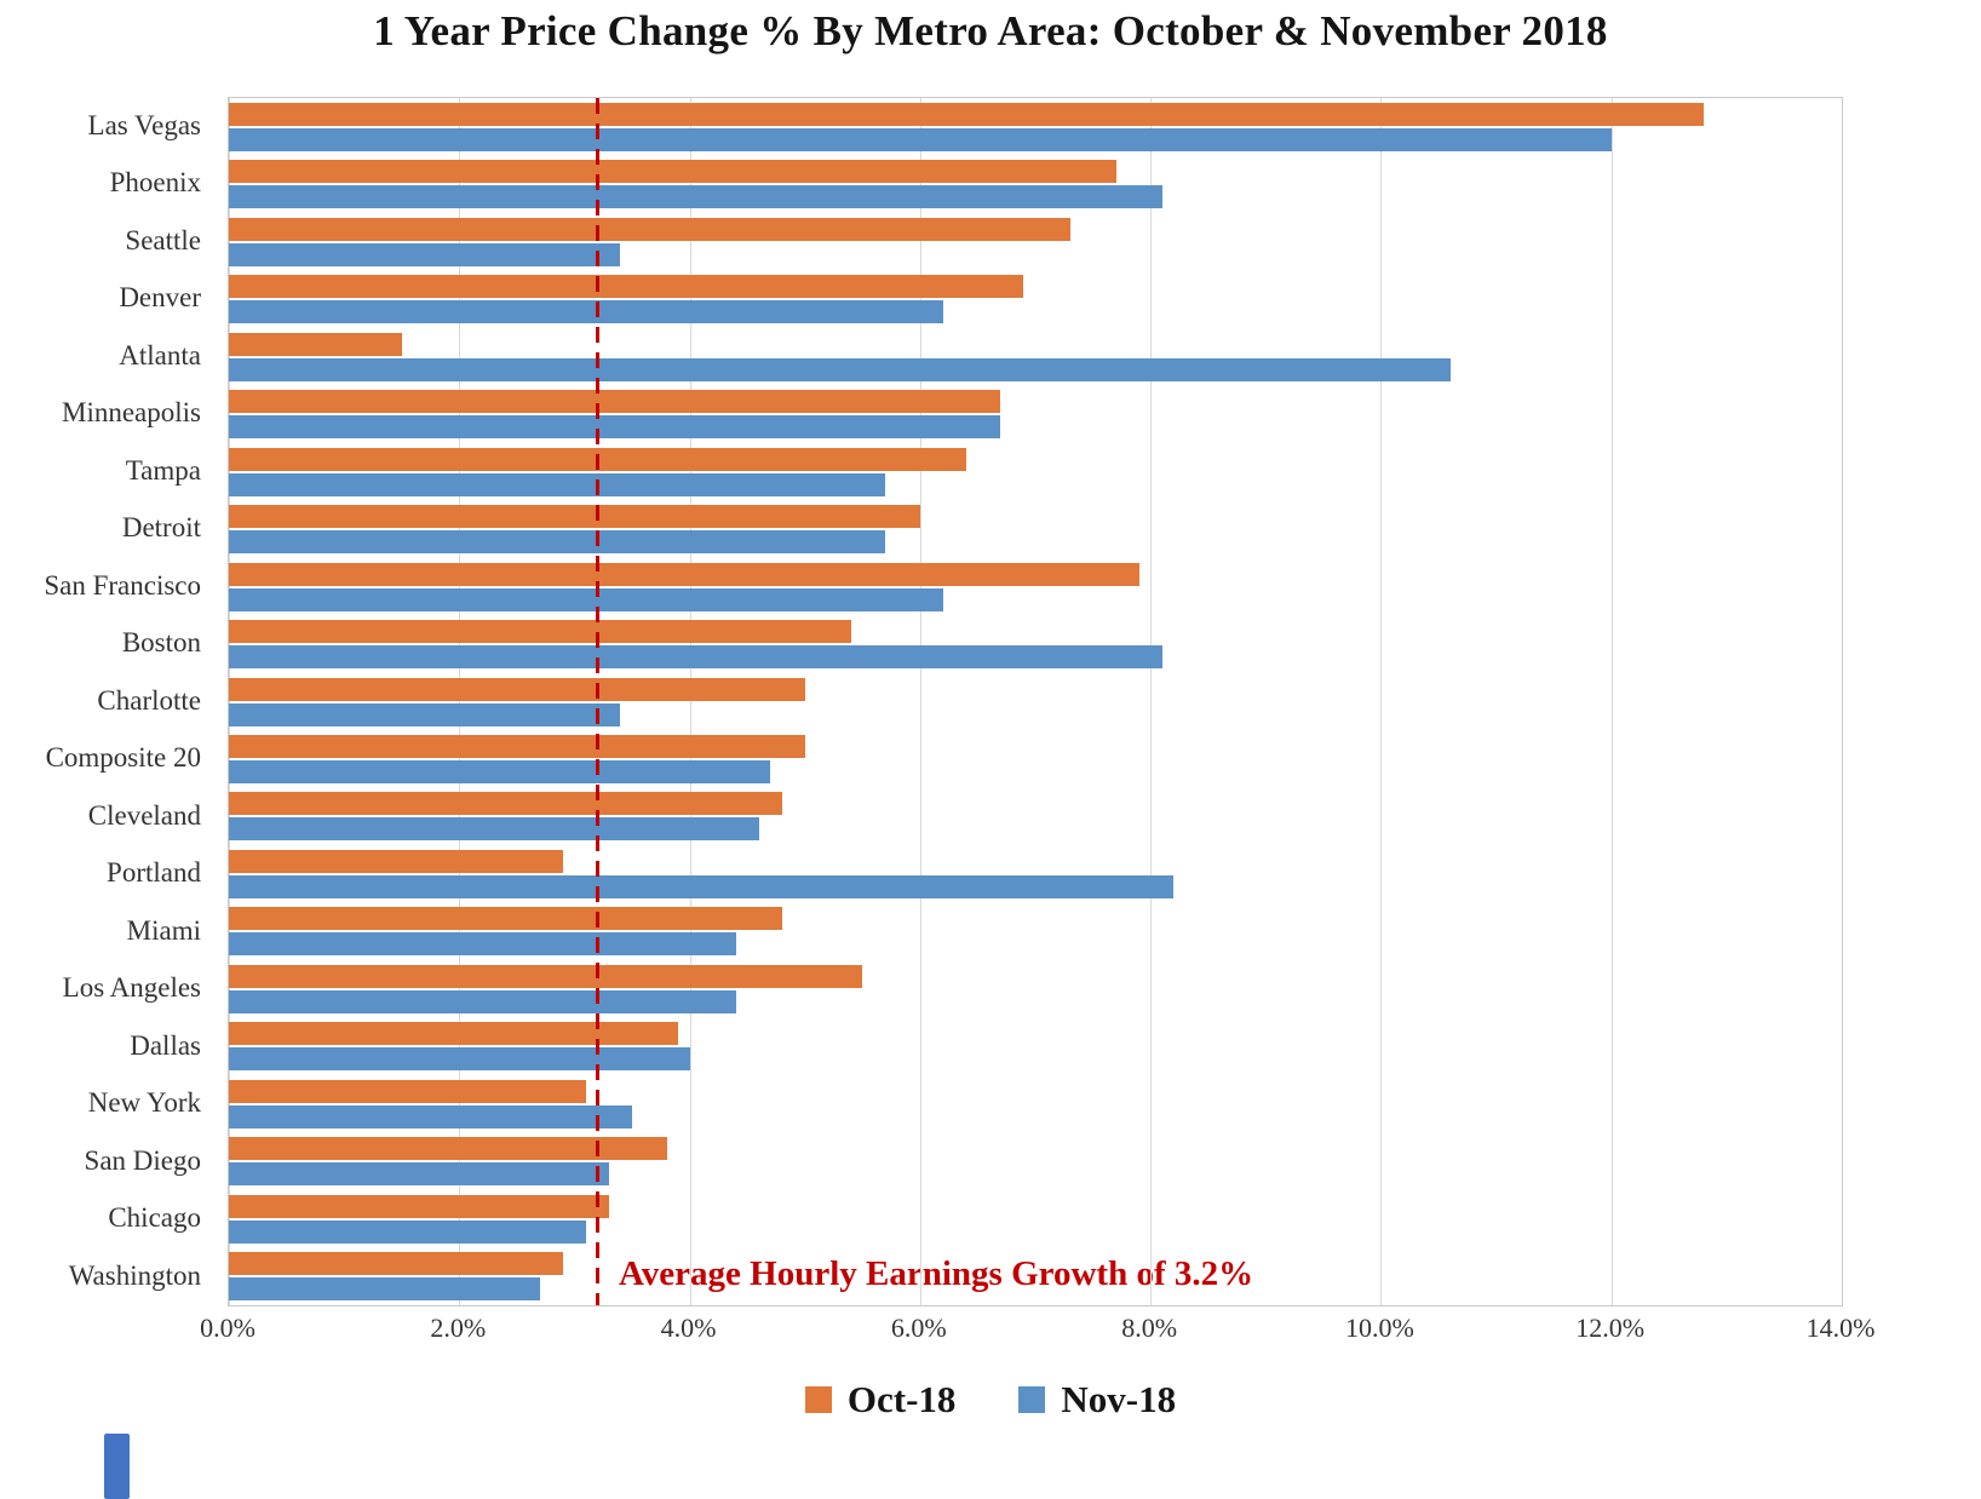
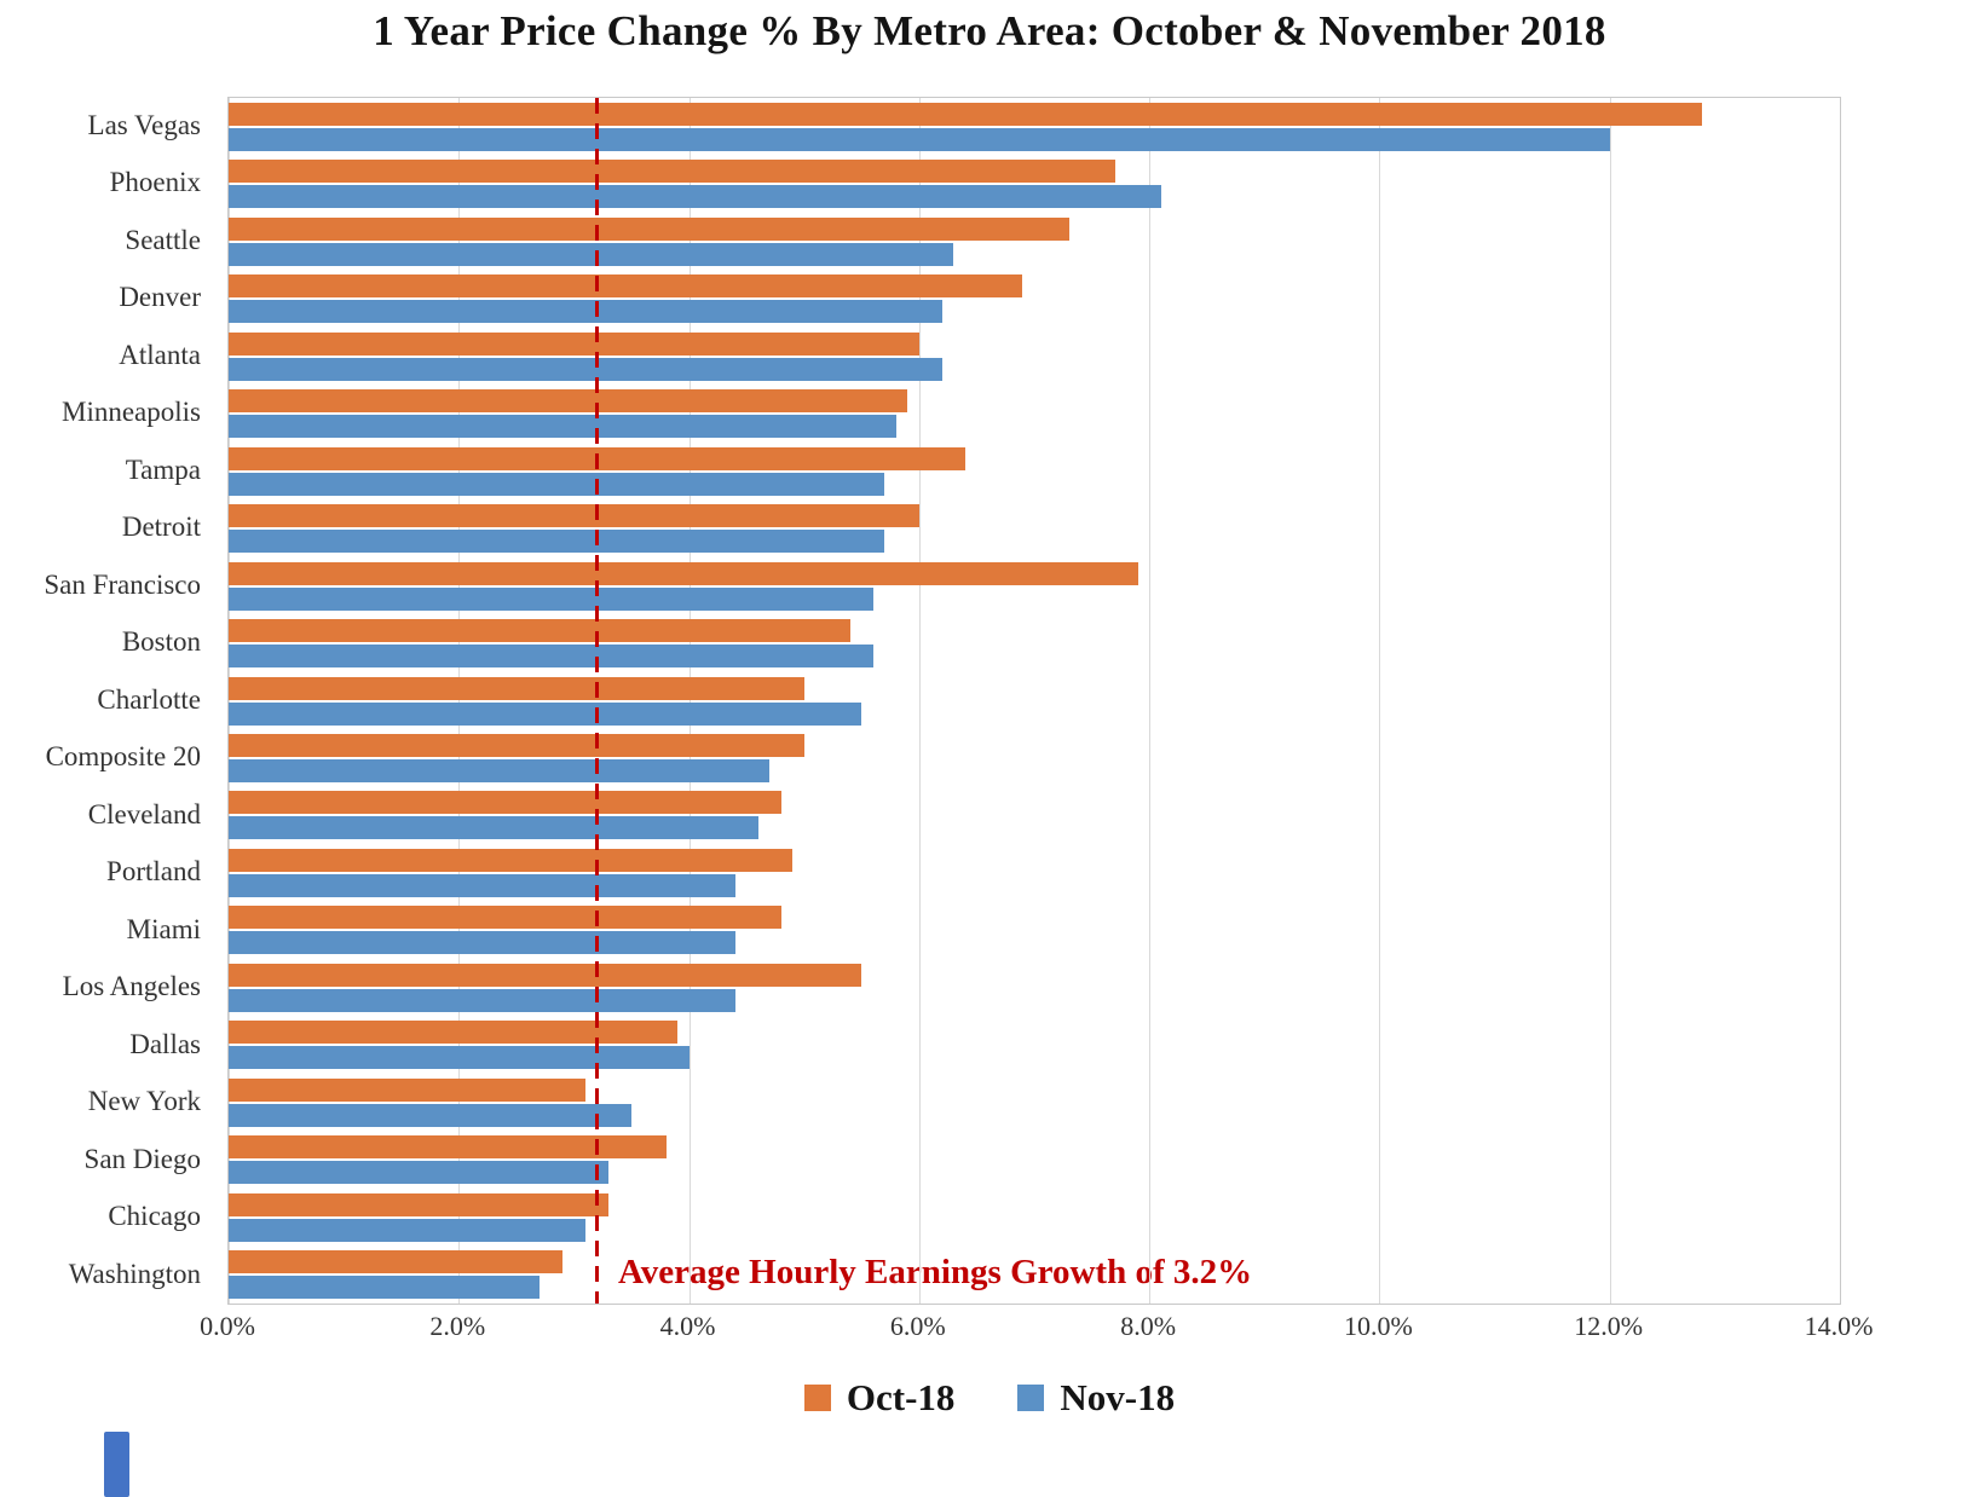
Nov-18/Seattle: 3.4% -> 6.3%
Oct-18/Atlanta: 1.5% -> 6.0%
Nov-18/Atlanta: 10.6% -> 6.2%
Oct-18/Minneapolis: 6.7% -> 5.9%
Nov-18/Minneapolis: 6.7% -> 5.8%
Nov-18/San Francisco: 6.2% -> 5.6%
Nov-18/Boston: 8.1% -> 5.6%
Nov-18/Charlotte: 3.4% -> 5.5%
Oct-18/Portland: 2.9% -> 4.9%
Nov-18/Portland: 8.2% -> 4.4%
